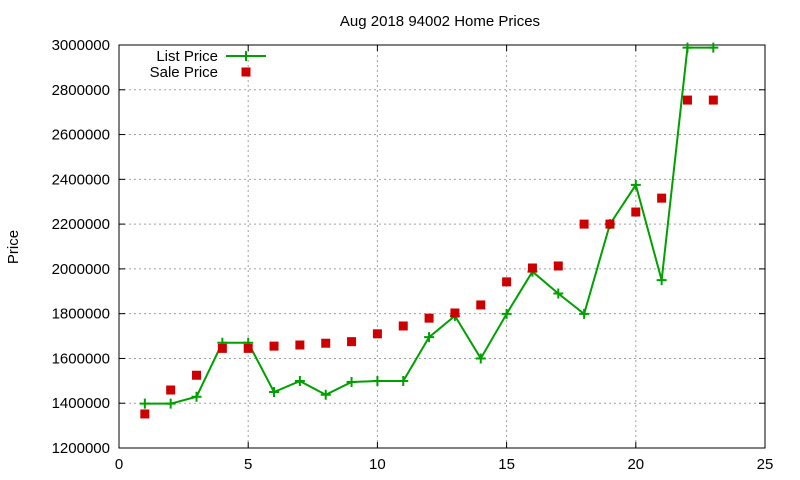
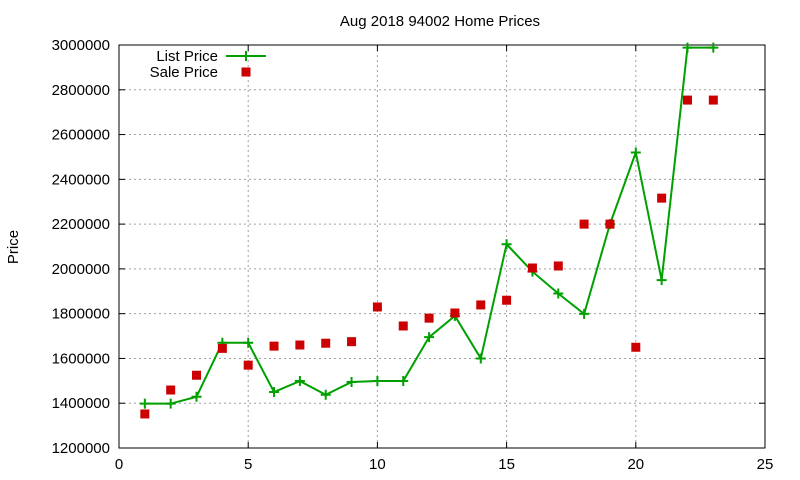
Sale Price/5: 1640000 -> 1570000
Sale Price/10: 1710000 -> 1830000
List Price/15: 1800000 -> 2110000
Sale Price/15: 1940000 -> 1860000
List Price/20: 2380000 -> 2520000
Sale Price/20: 2250000 -> 1650000
